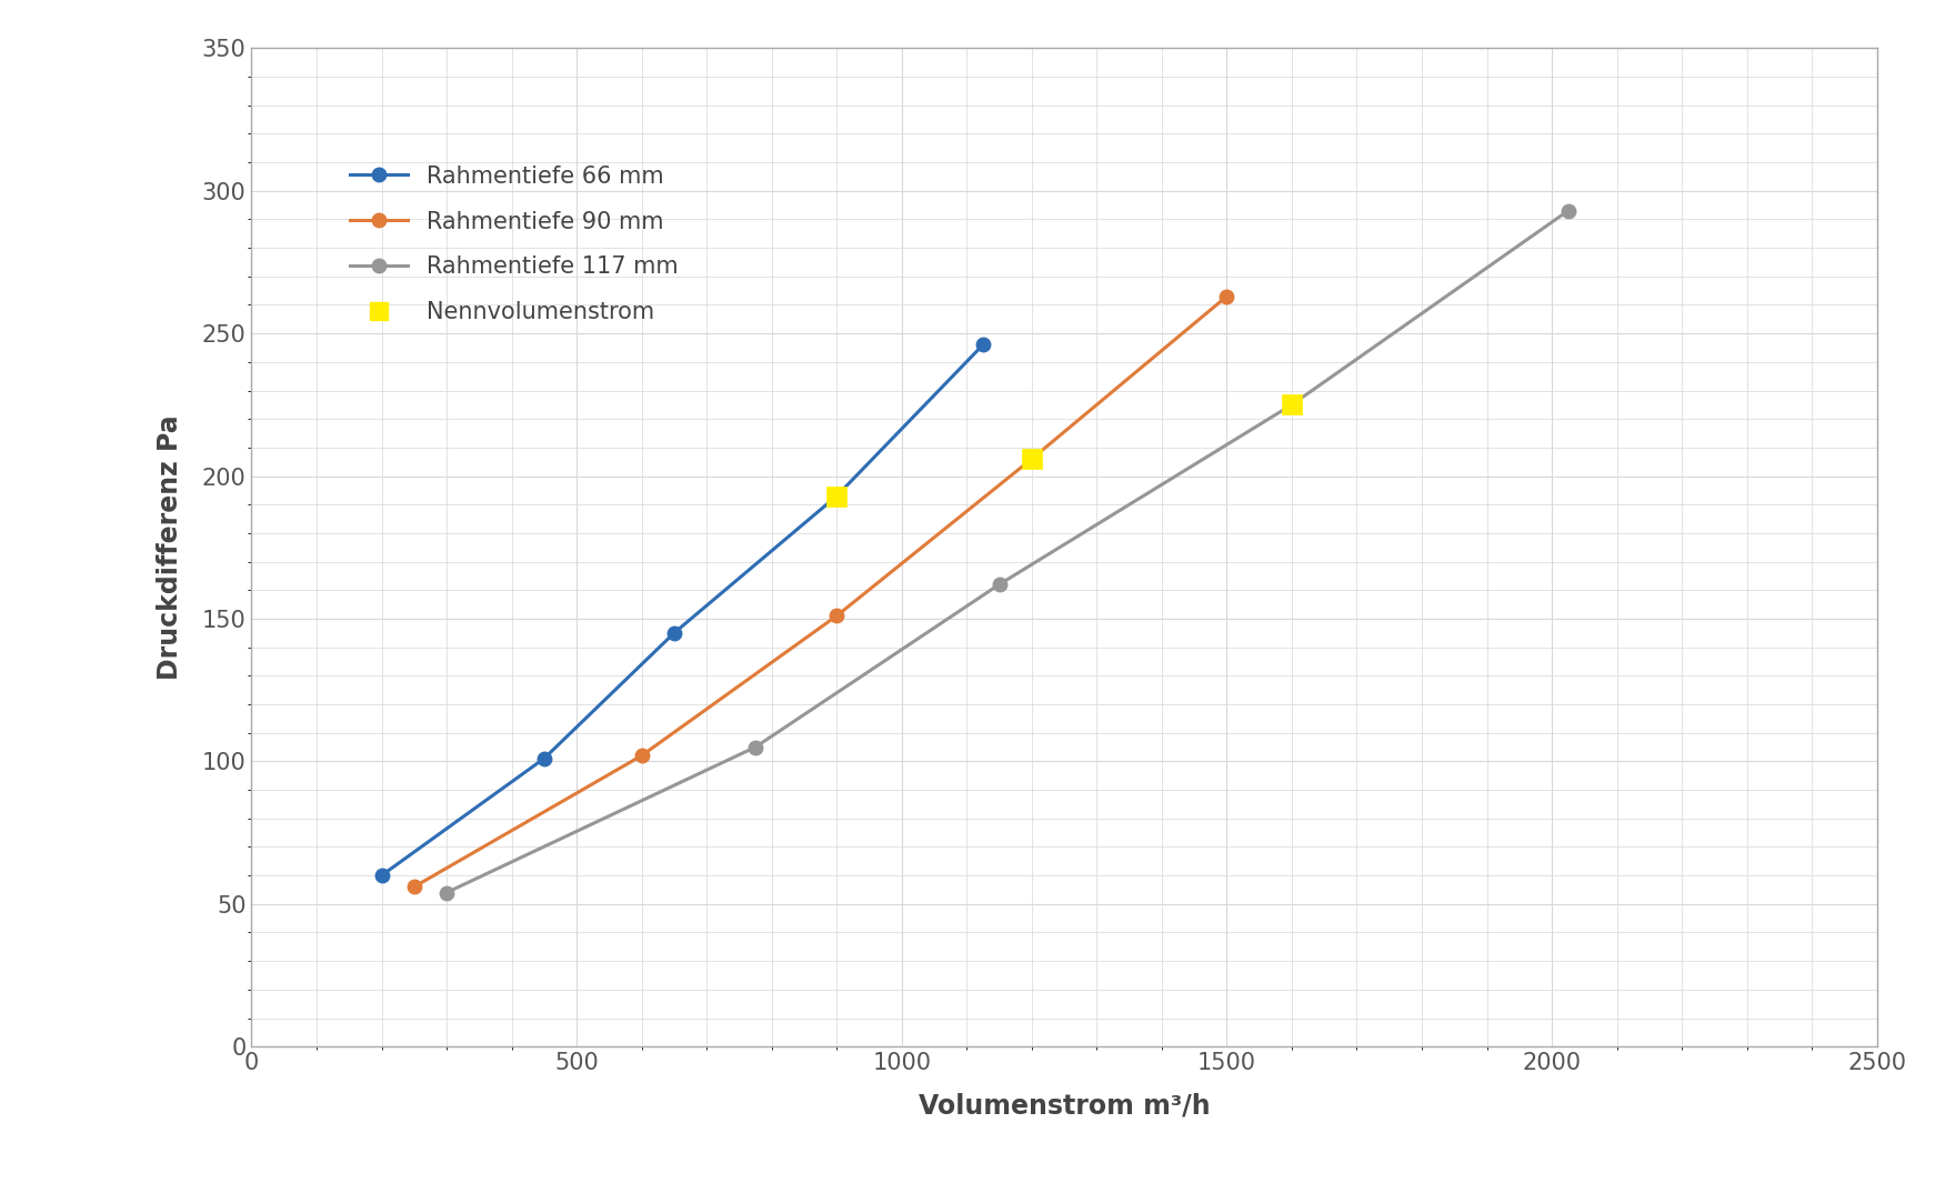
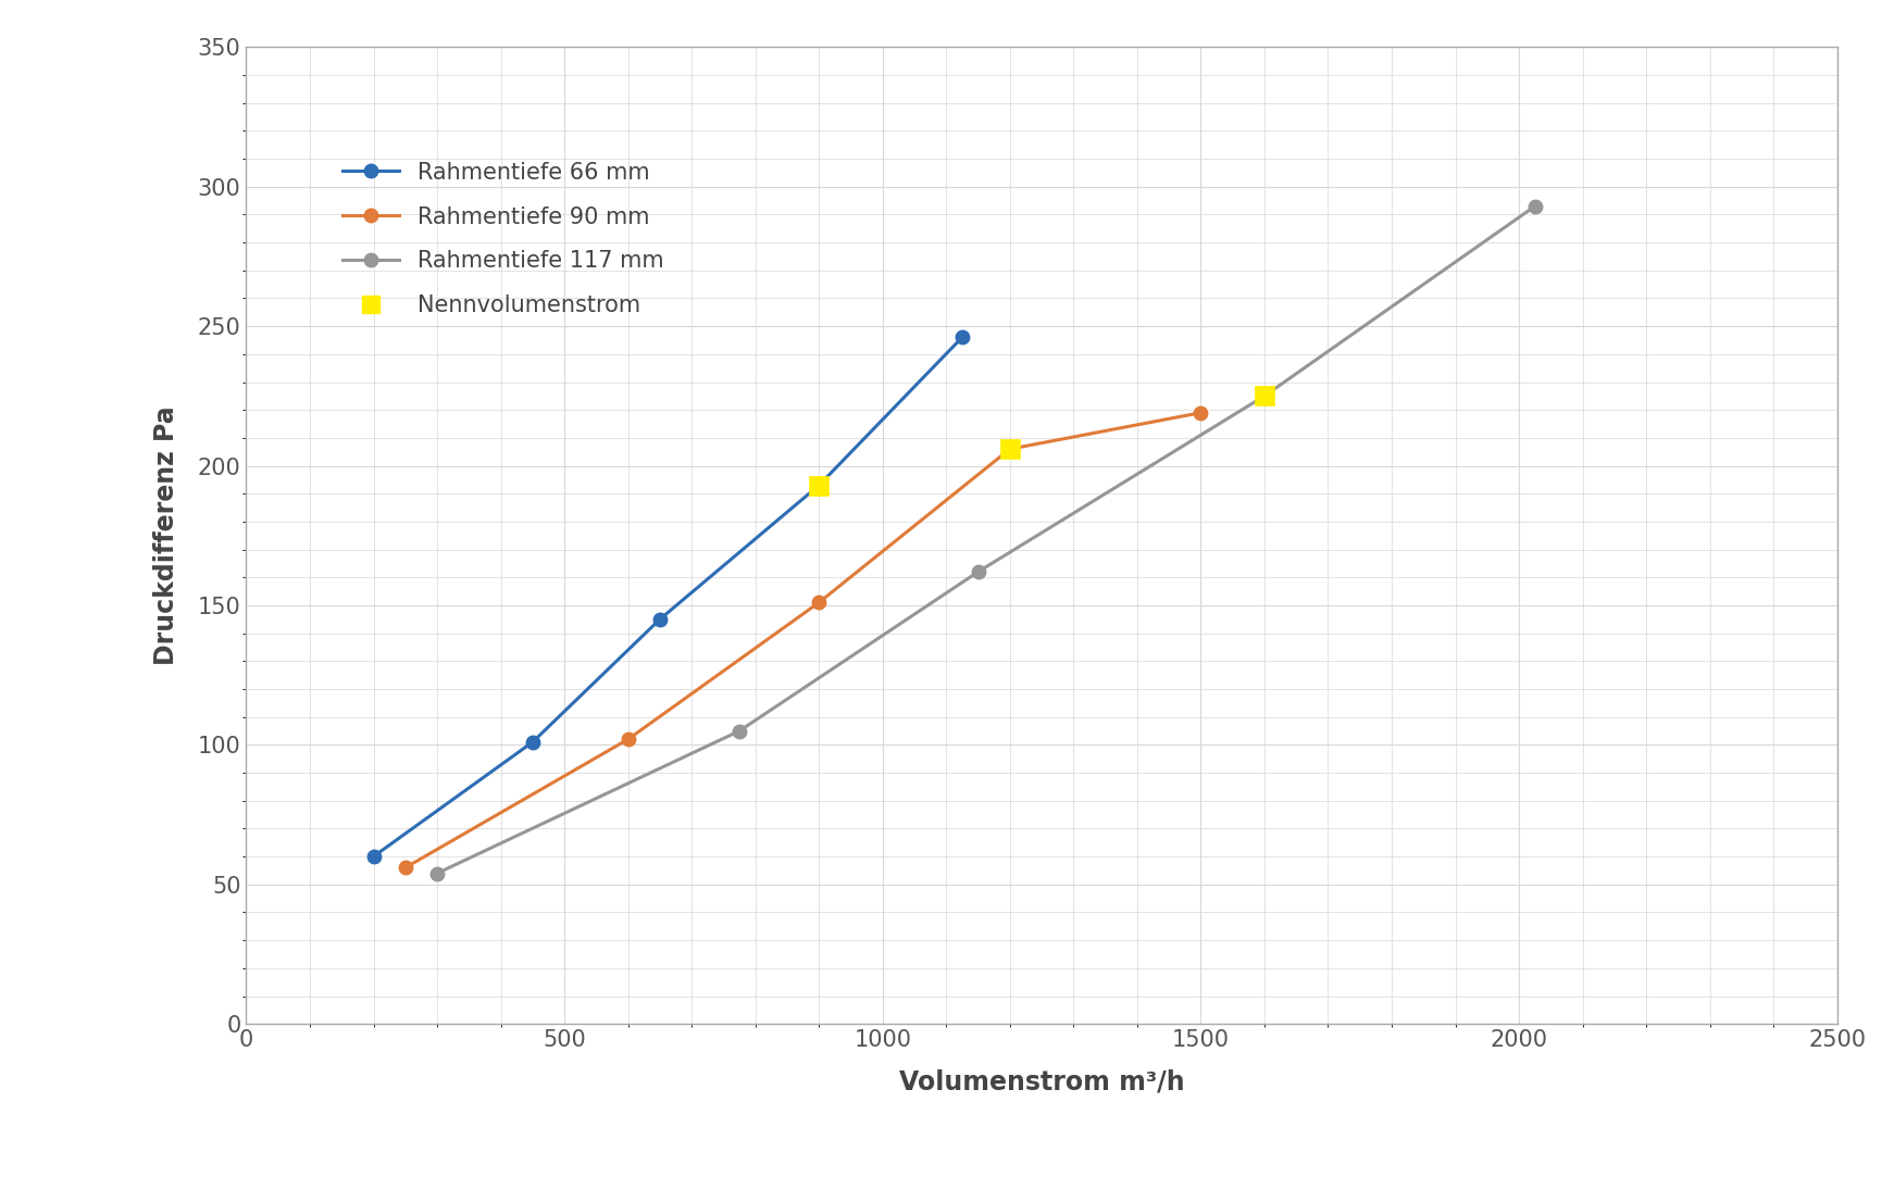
Rahmentiefe 90 mm/1500: 263 -> 219
